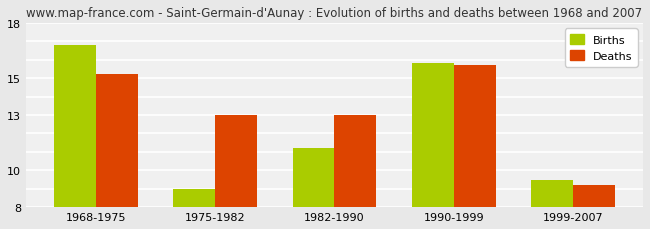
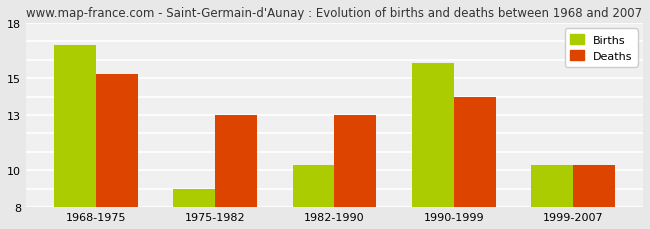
Births/1982-1990: 11.2 -> 10.3
Deaths/1990-1999: 15.7 -> 14.0
Births/1999-2007: 9.5 -> 10.3
Deaths/1999-2007: 9.2 -> 10.3
